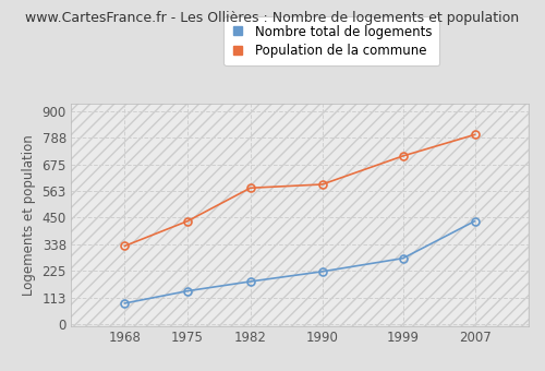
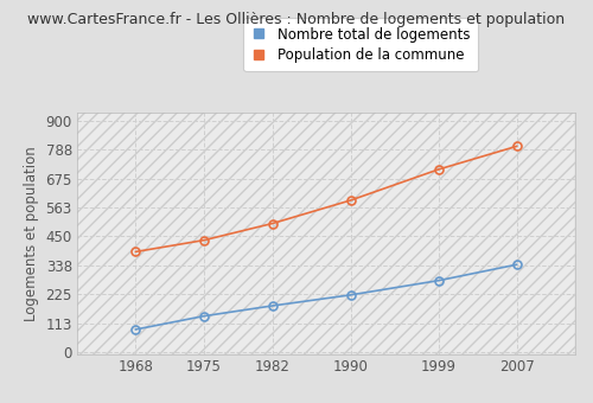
Population de la commune/1968: 330 -> 390
Population de la commune/1982: 575 -> 500
Nombre total de logements/2007: 435 -> 340
